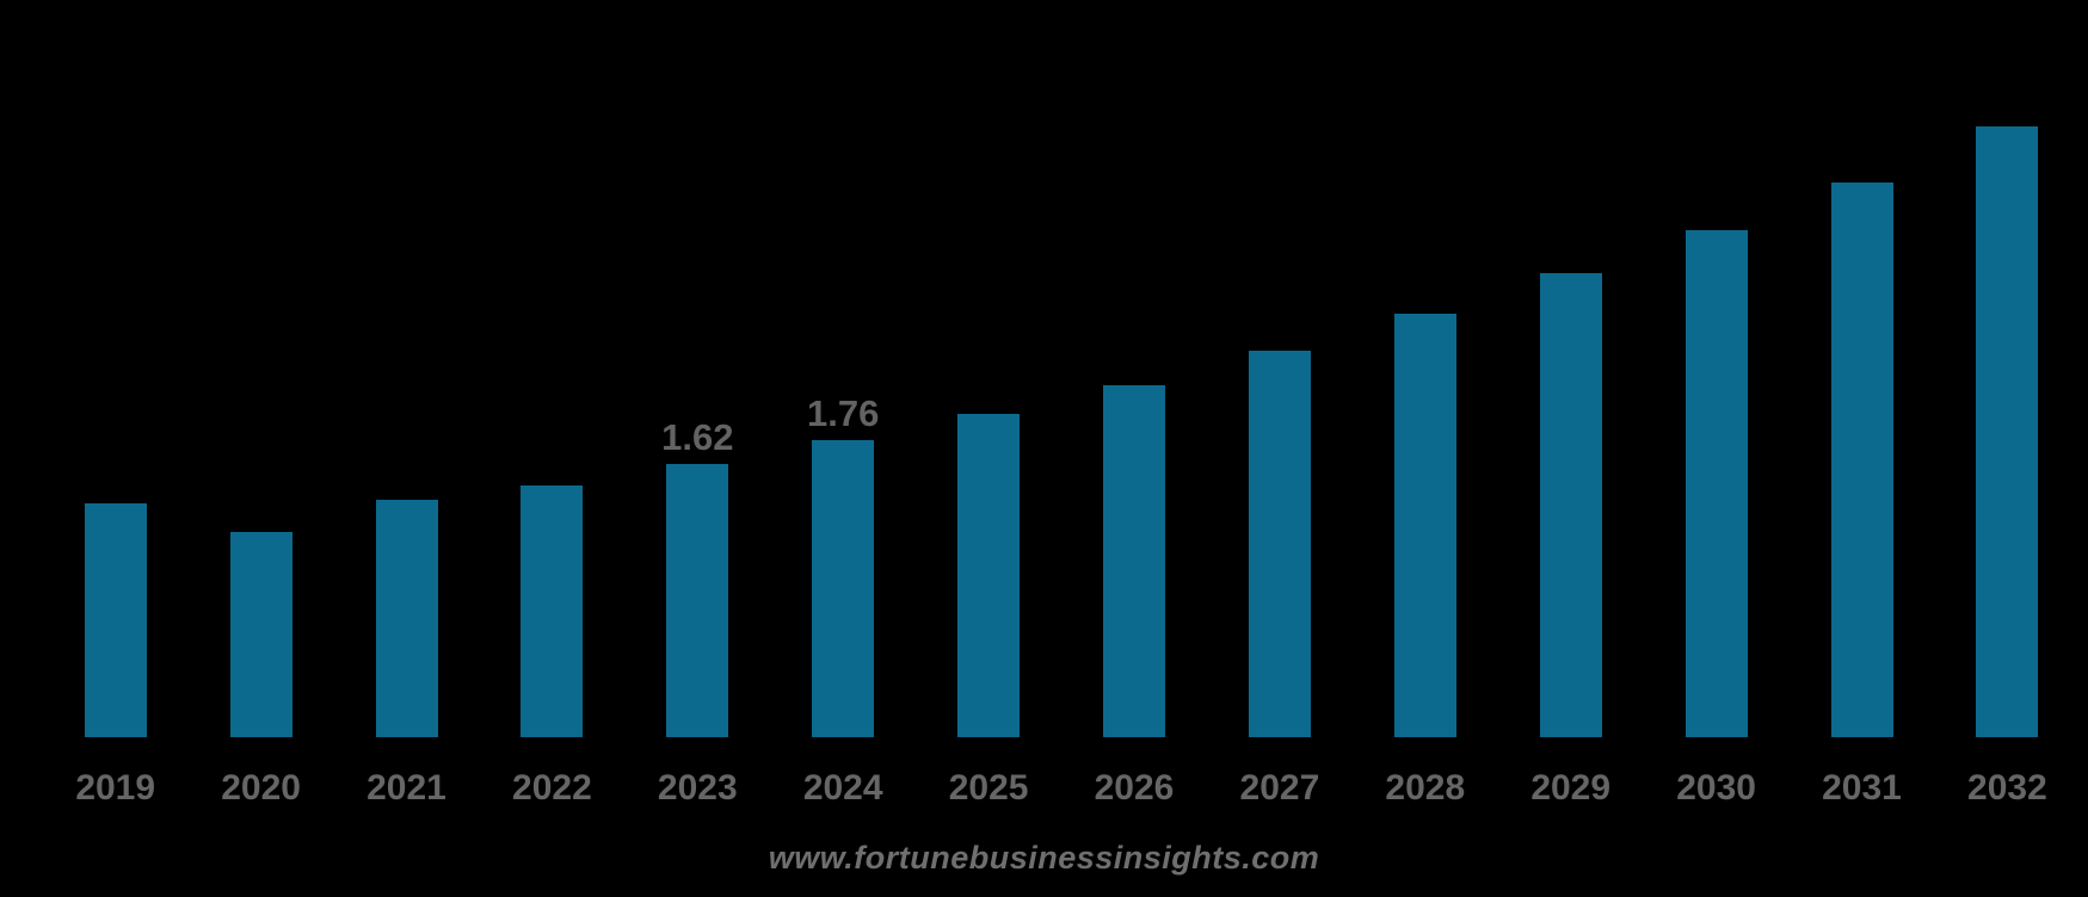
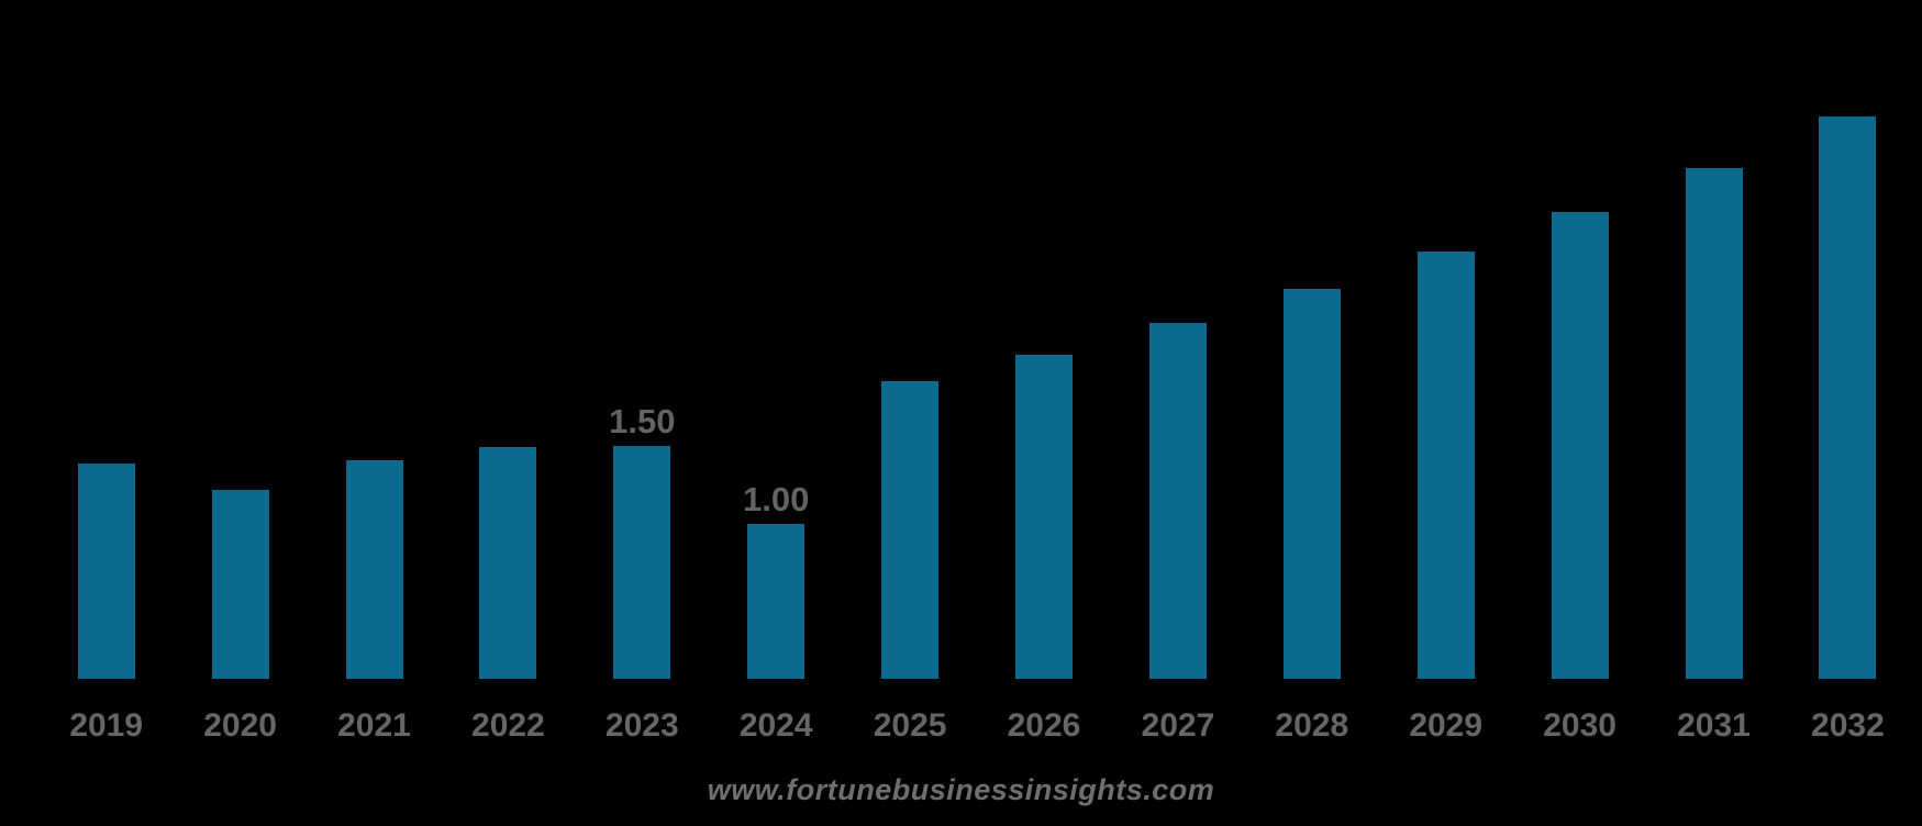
2023: 1.62 -> 1.50
2024: 1.76 -> 1.00
